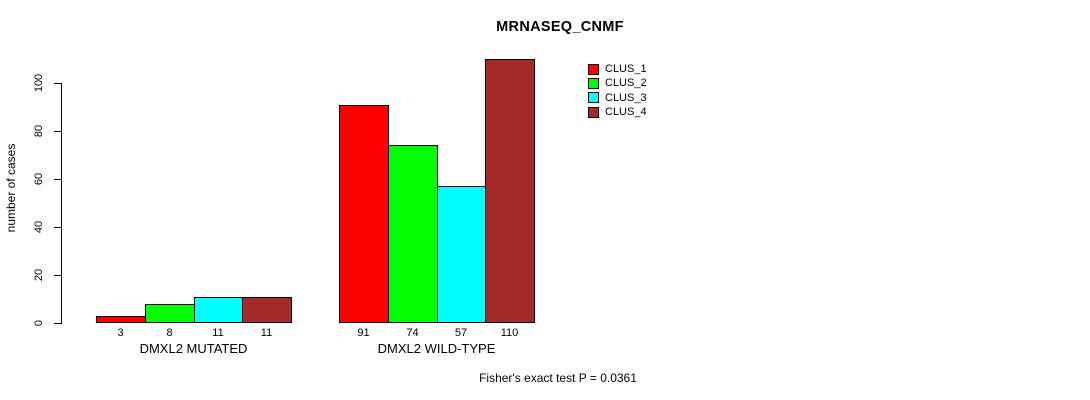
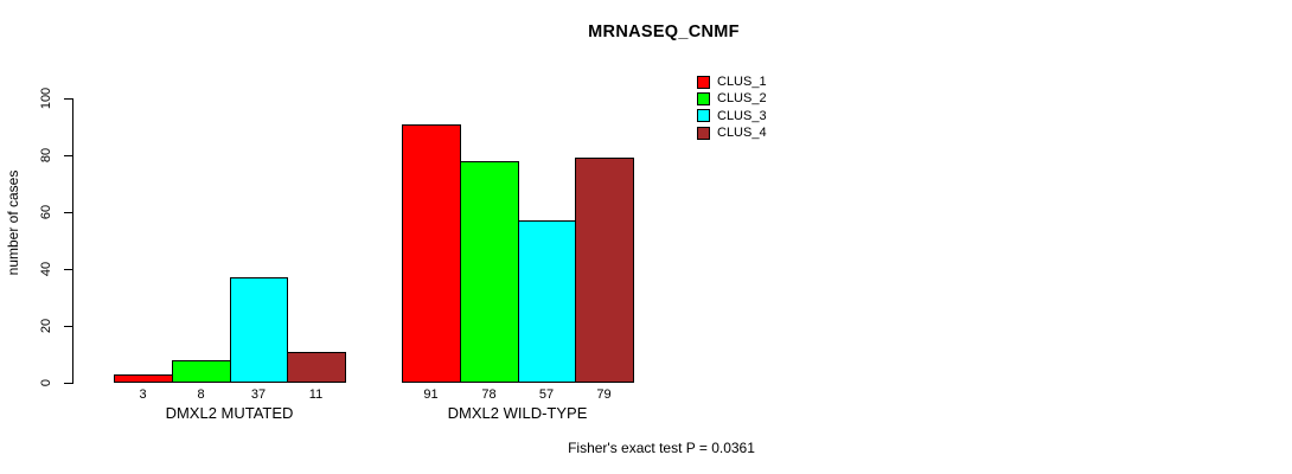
CLUS_3/DMXL2 MUTATED: 11 -> 37
CLUS_2/DMXL2 WILD-TYPE: 74 -> 78
CLUS_4/DMXL2 WILD-TYPE: 110 -> 79
